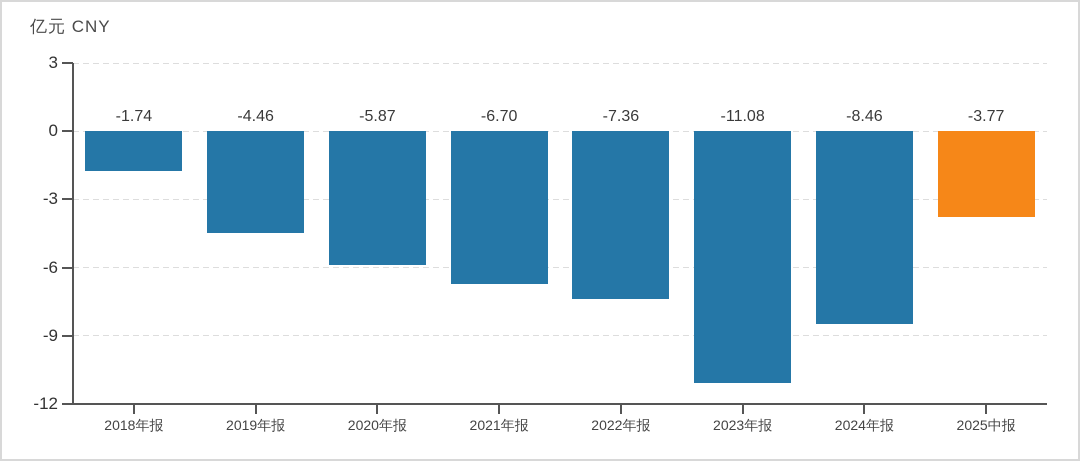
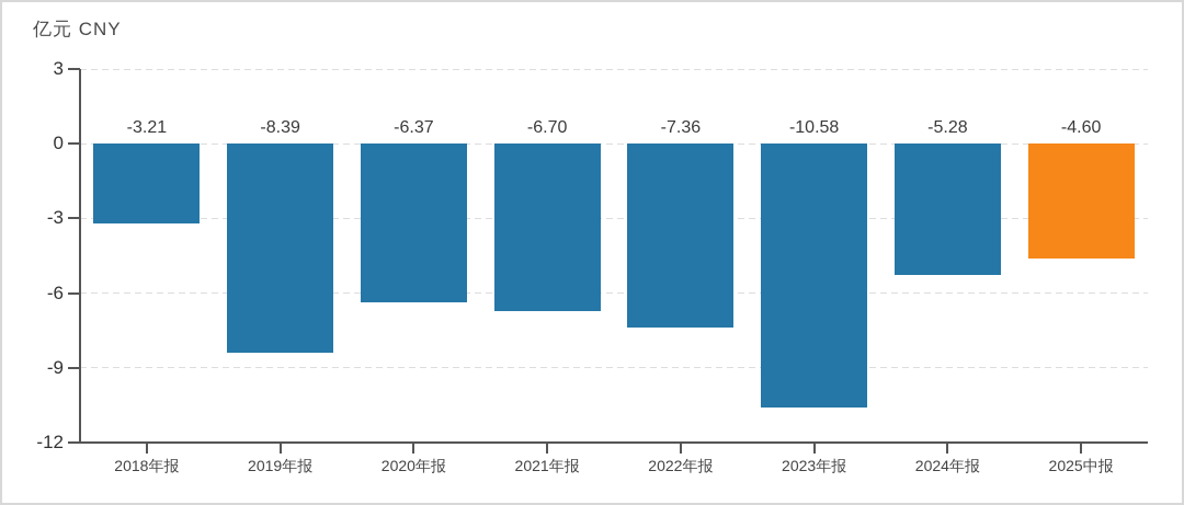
2018年报: -1.74 -> -3.21
2019年报: -4.46 -> -8.39
2020年报: -5.87 -> -6.37
2023年报: -11.08 -> -10.58
2024年报: -8.46 -> -5.28
2025中报: -3.77 -> -4.60
